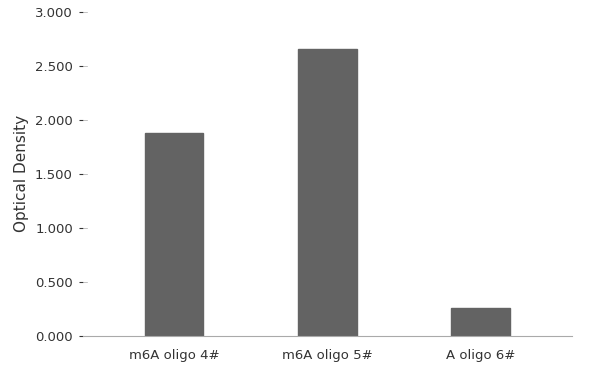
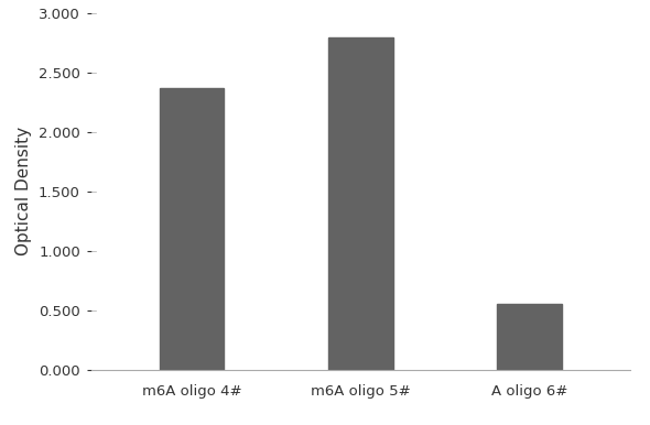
m6A oligo 4#: 1.88 -> 2.37
m6A oligo 5#: 2.65 -> 2.79
A oligo 6#: 0.26 -> 0.55
